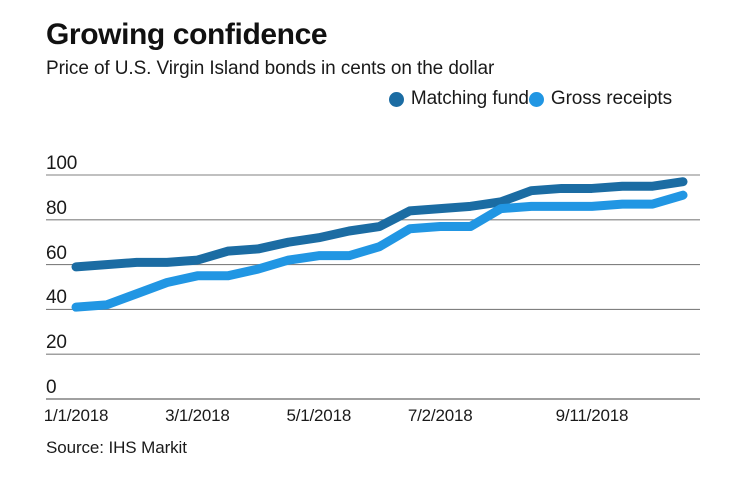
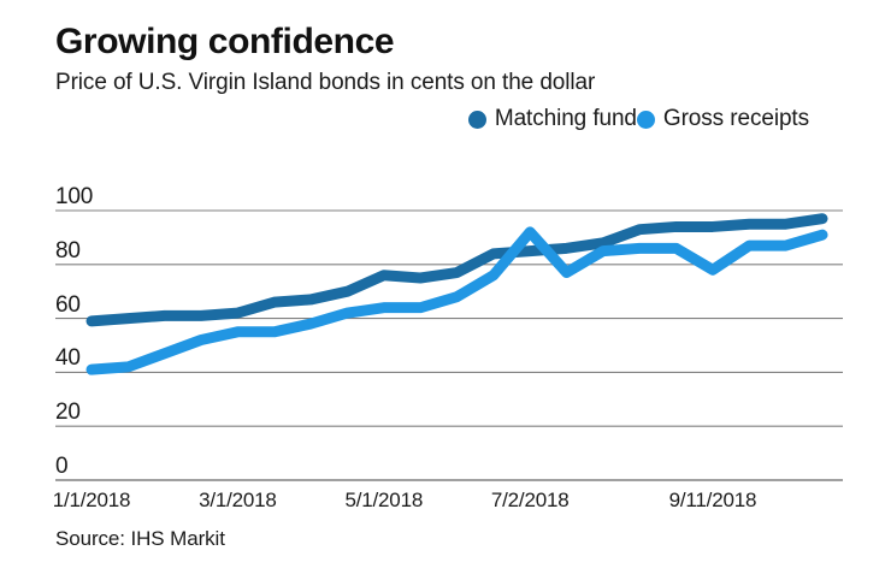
Matching fund/5/1/2018: 72 -> 76
Gross receipts/7/2/2018: 77 -> 92
Gross receipts/9/11/2018: 86 -> 78
